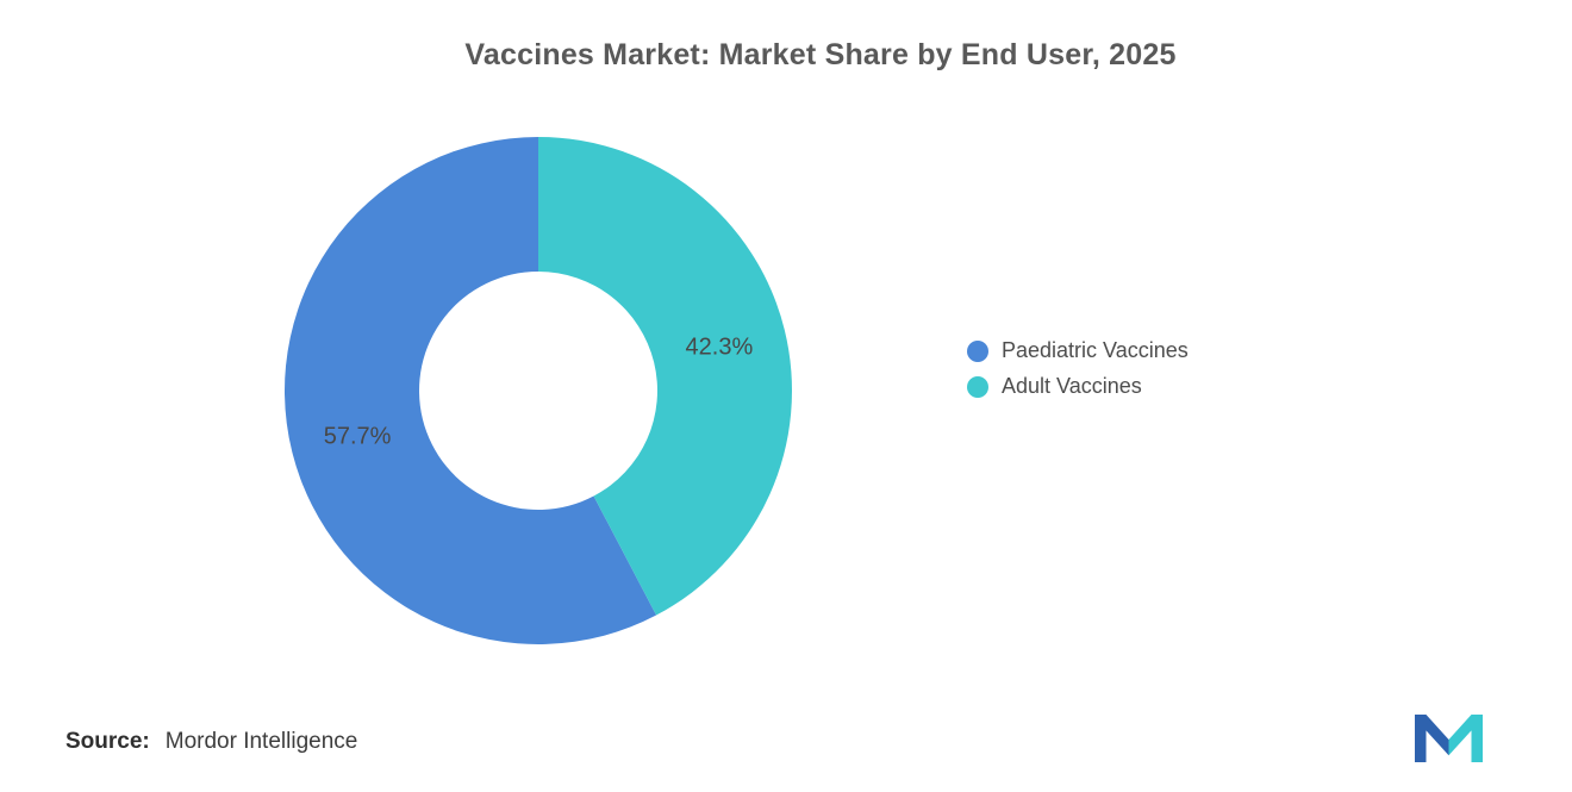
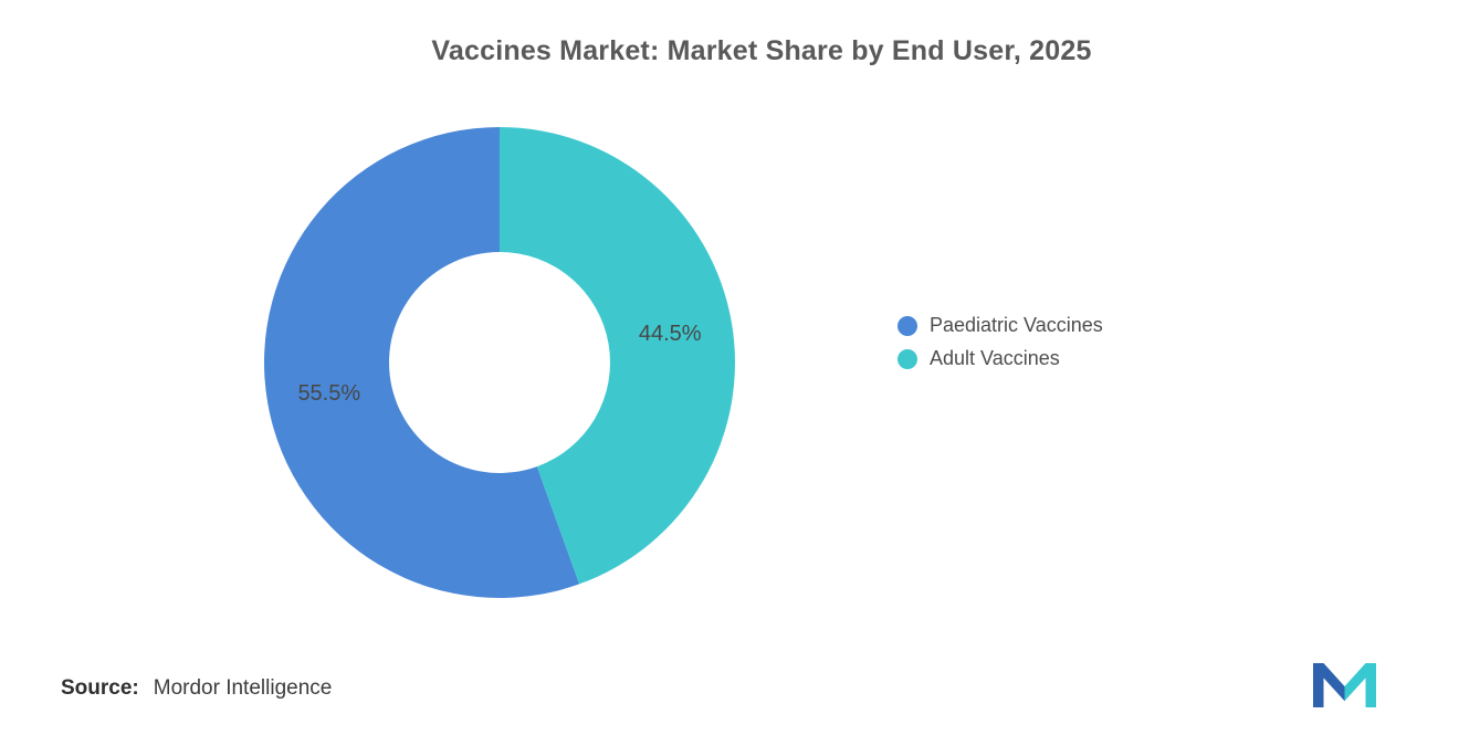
Paediatric Vaccines: 57.7% -> 55.5%
Adult Vaccines: 42.3% -> 44.5%
